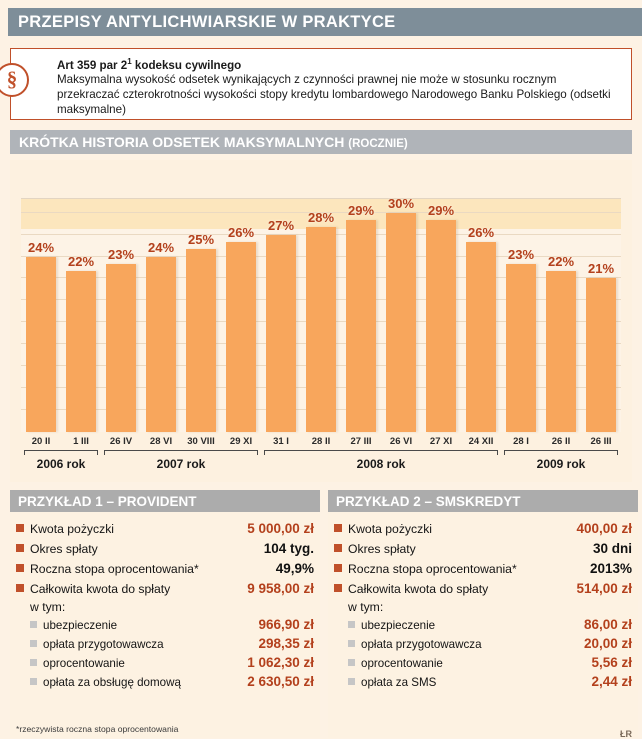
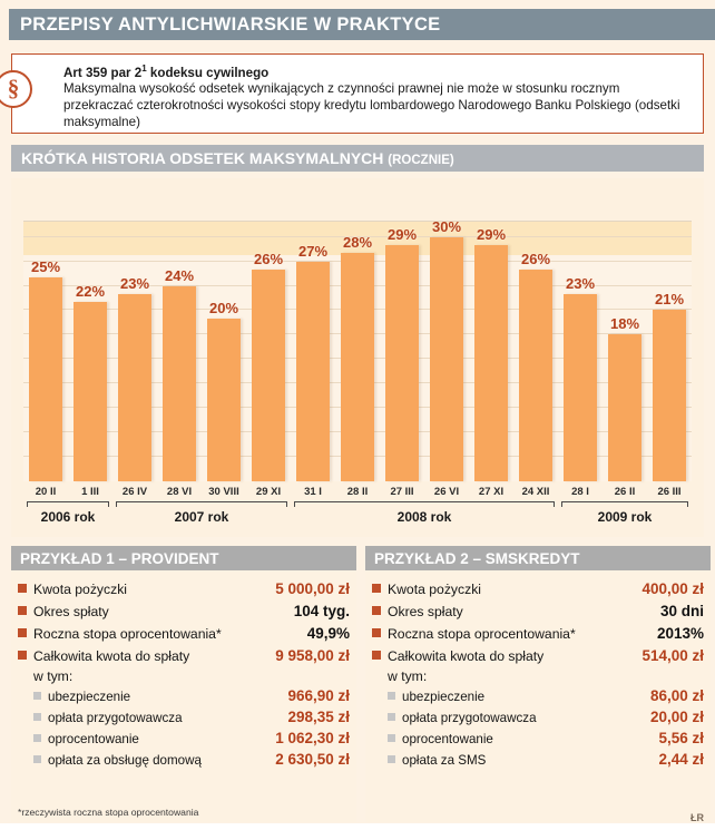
20 II: 24% -> 25%
30 VIII: 25% -> 20%
26 II: 22% -> 18%
